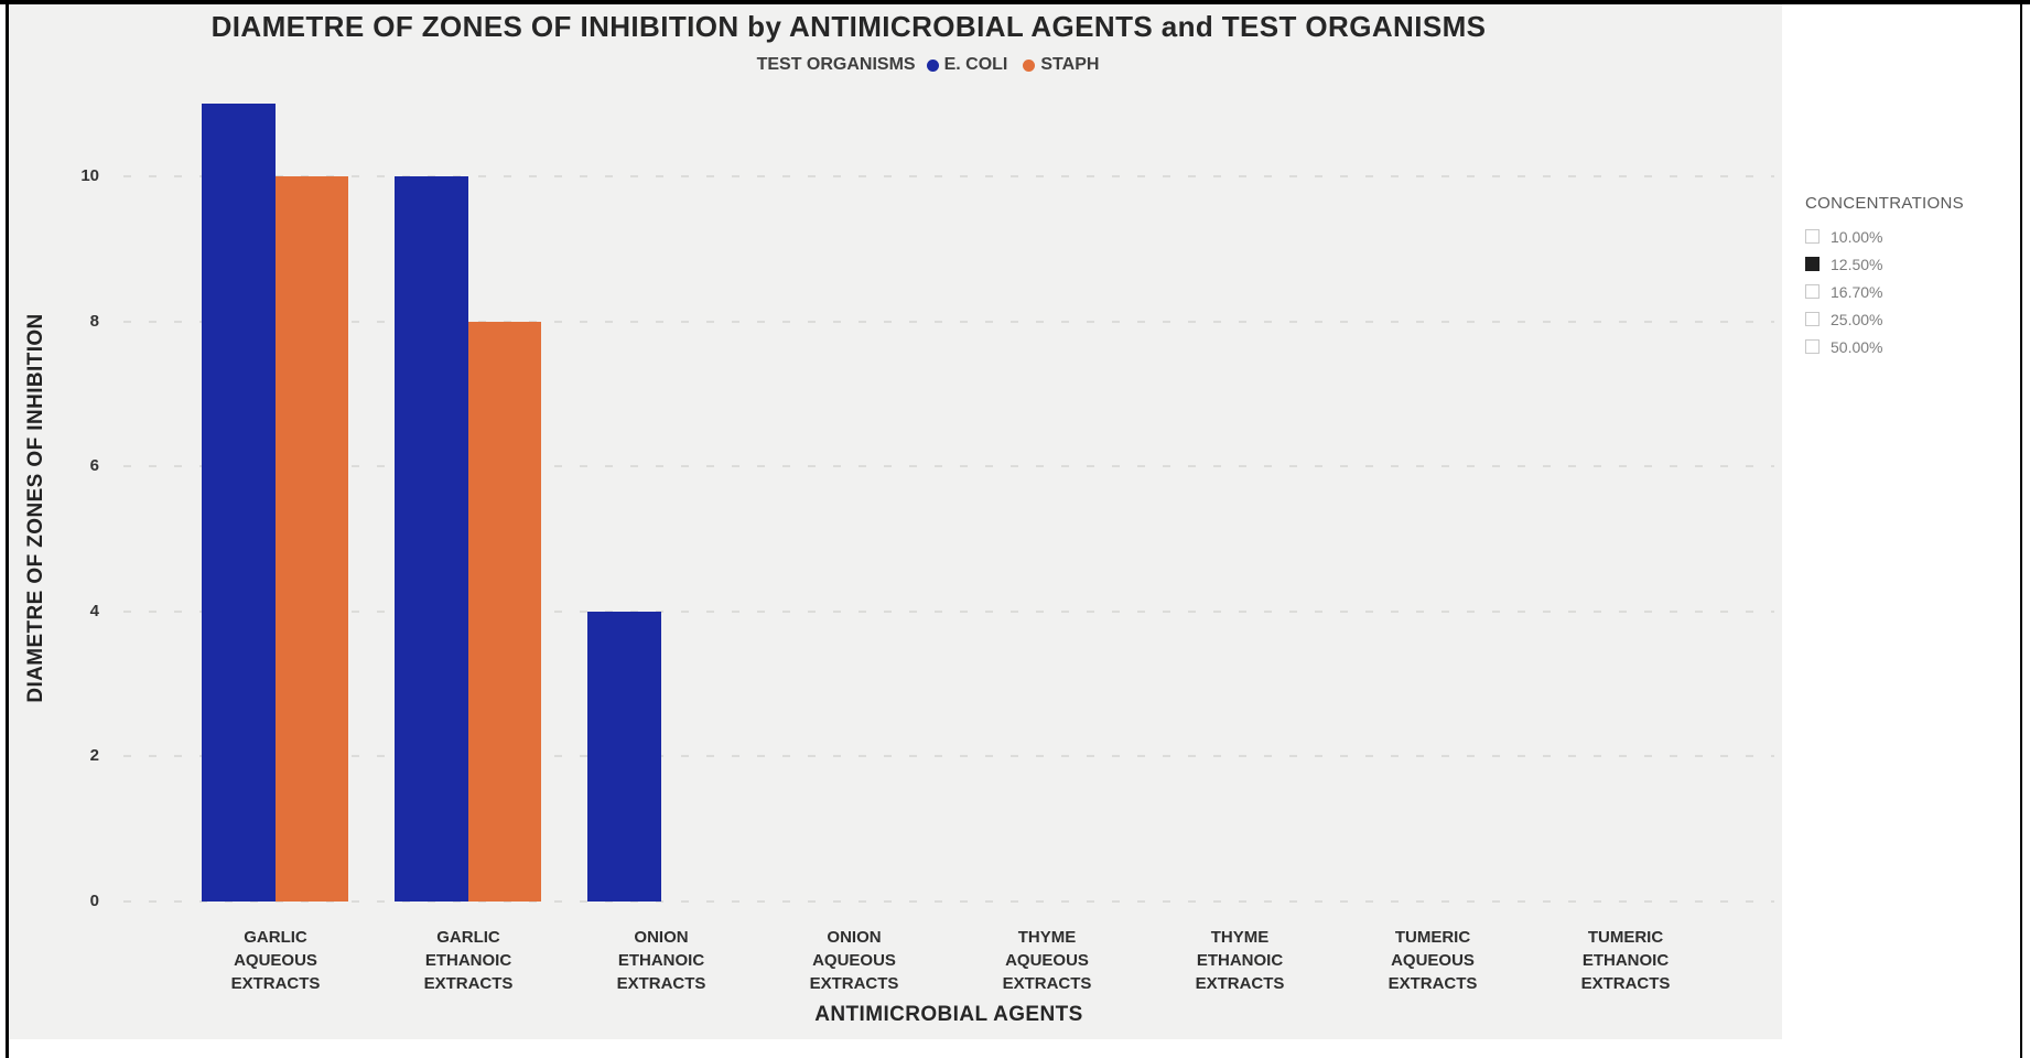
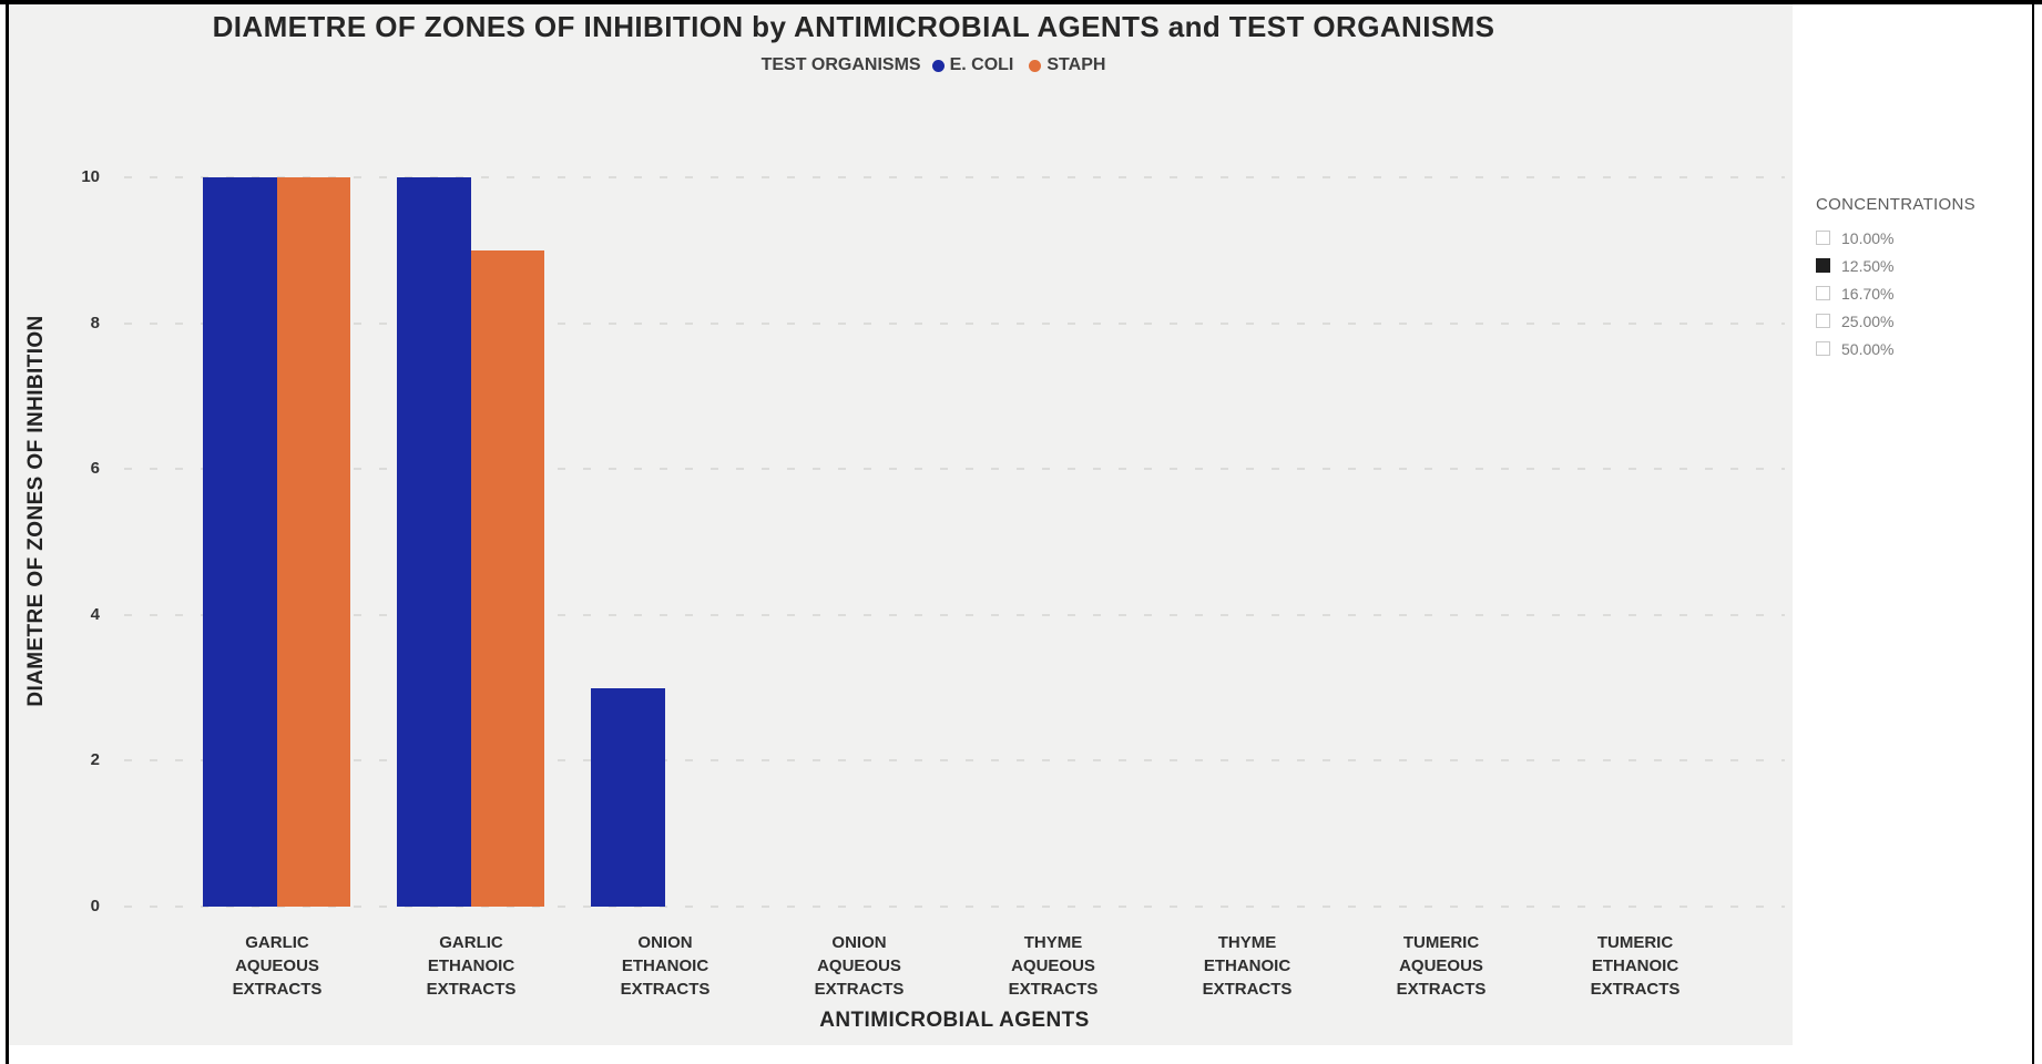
E. COLI/GARLIC AQUEOUS EXTRACTS: 11 -> 10
STAPH/GARLIC ETHANOIC EXTRACTS: 8 -> 9
E. COLI/ONION ETHANOIC EXTRACTS: 4 -> 3
